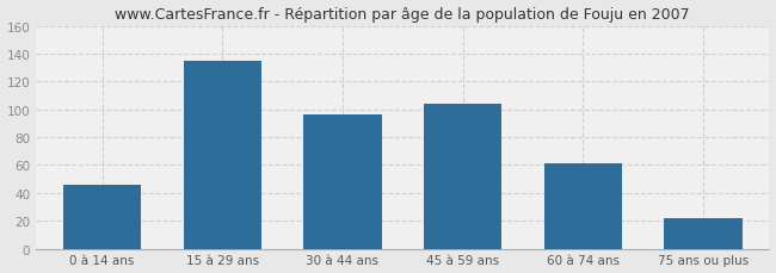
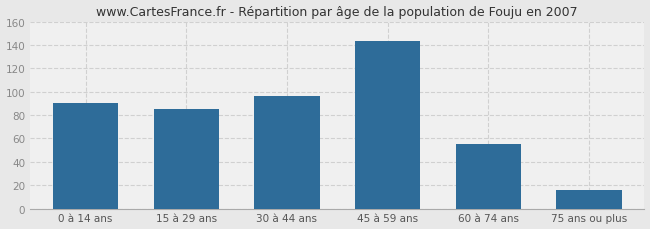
0 à 14 ans: 46 -> 90
15 à 29 ans: 135 -> 85
45 à 59 ans: 104 -> 143
60 à 74 ans: 61 -> 55
75 ans ou plus: 22 -> 16
